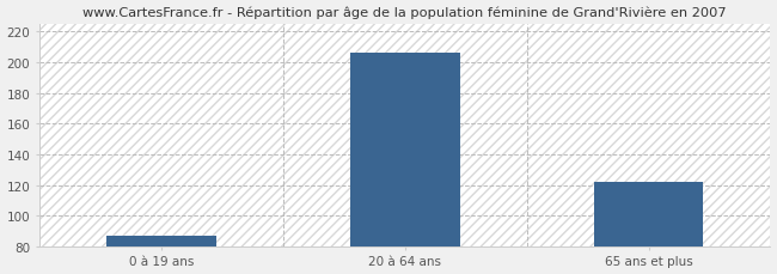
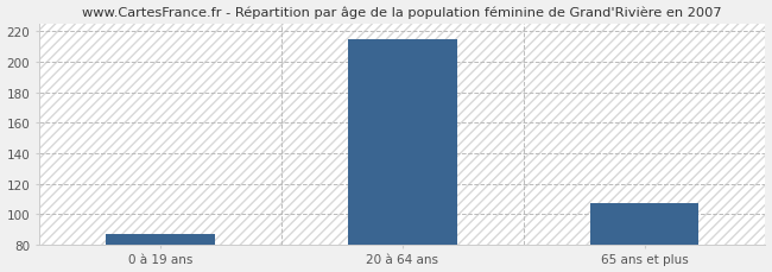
20 à 64 ans: 206 -> 215
65 ans et plus: 122 -> 107
